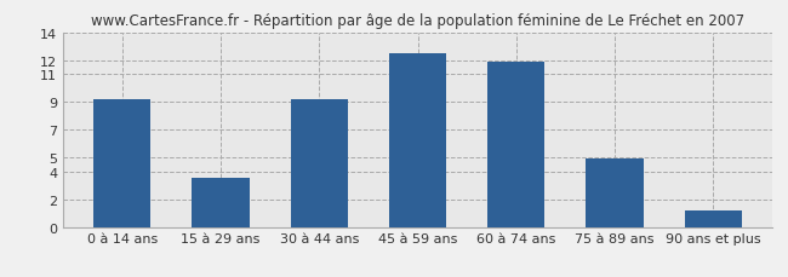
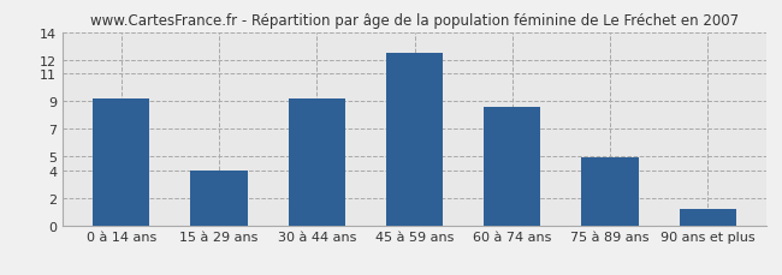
15 à 29 ans: 3.5 -> 4.0
60 à 74 ans: 11.9 -> 8.6
